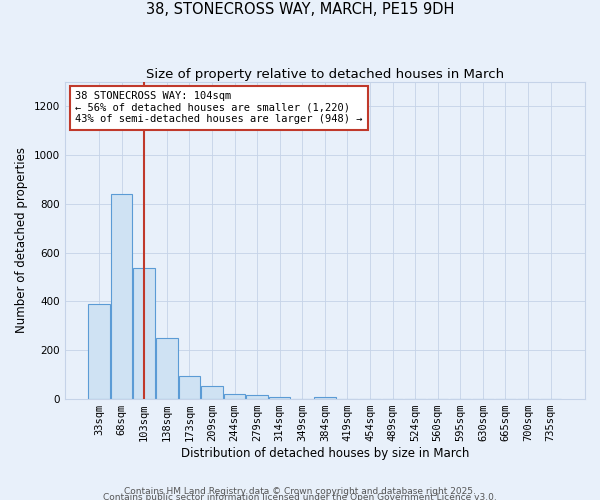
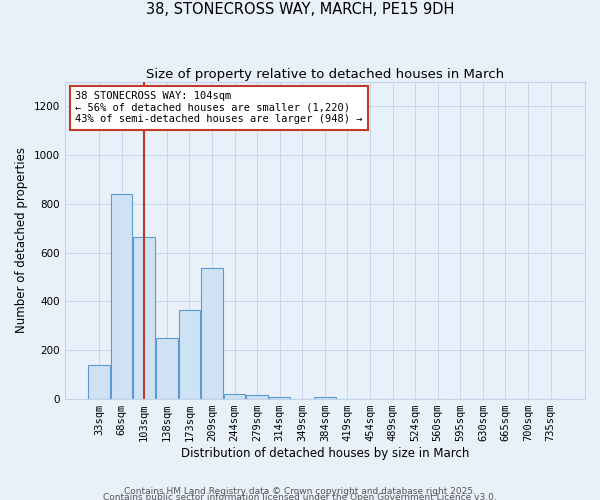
33sqm: 390 -> 140
103sqm: 535 -> 665
173sqm: 95 -> 365
209sqm: 52 -> 535
